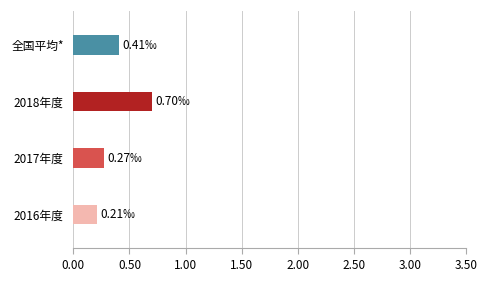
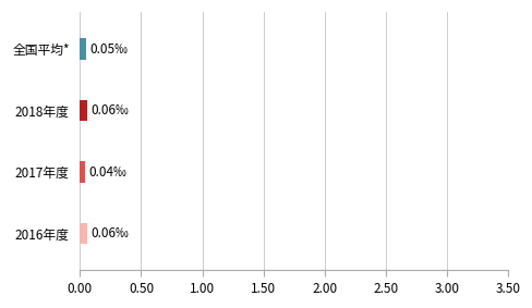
全国平均*: 0.41‰ -> 0.05‰
2018年度: 0.70‰ -> 0.06‰
2017年度: 0.27‰ -> 0.04‰
2016年度: 0.21‰ -> 0.06‰
